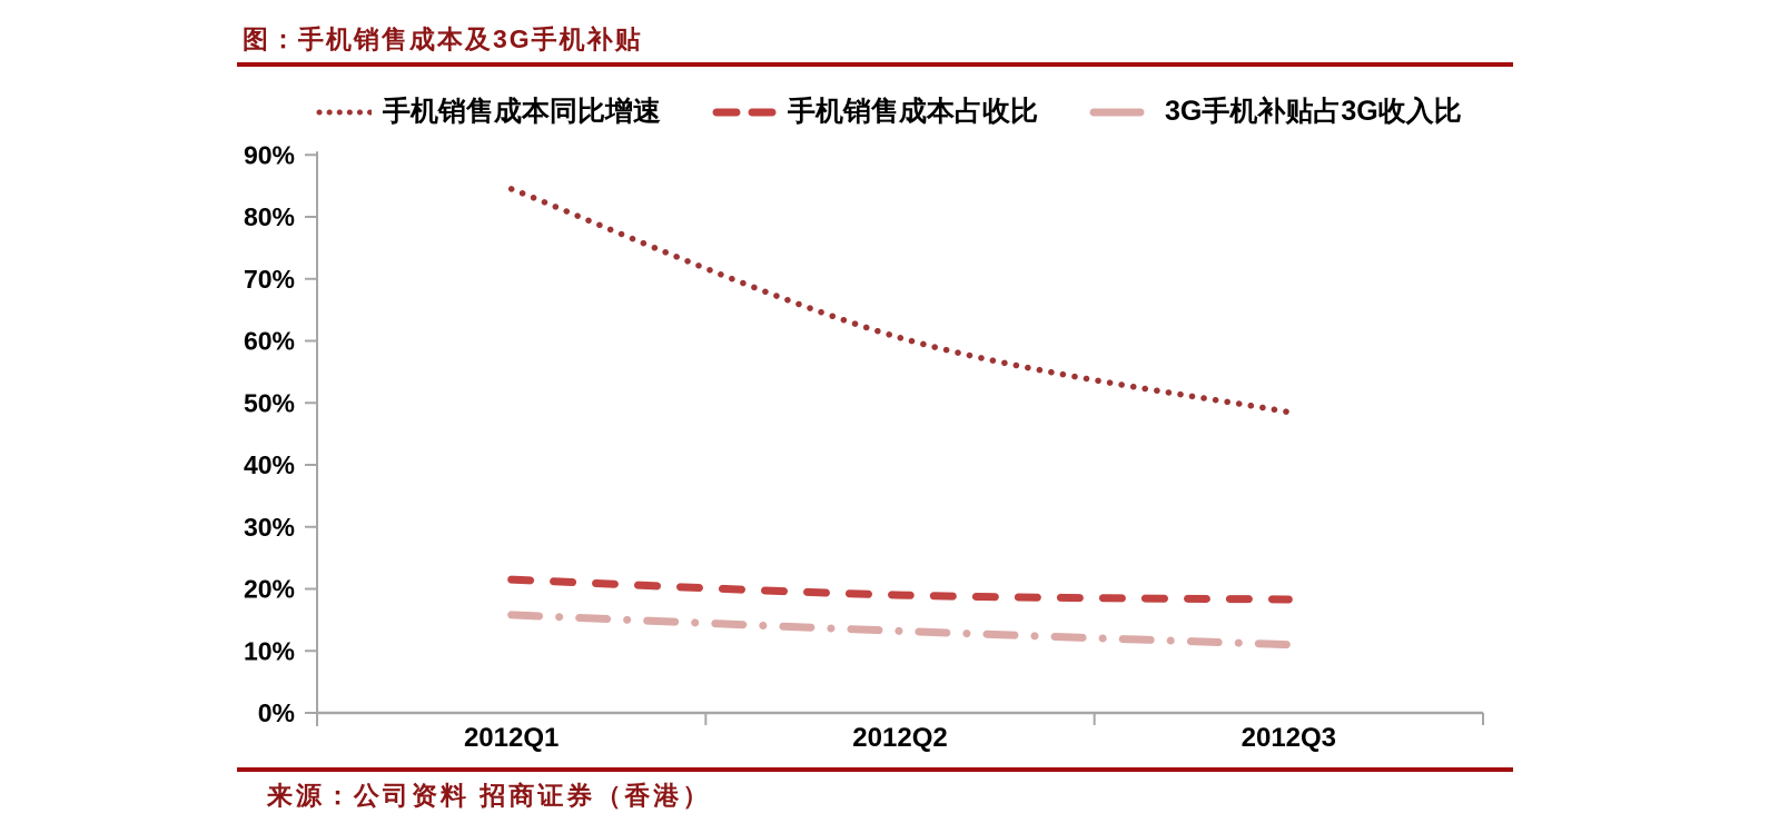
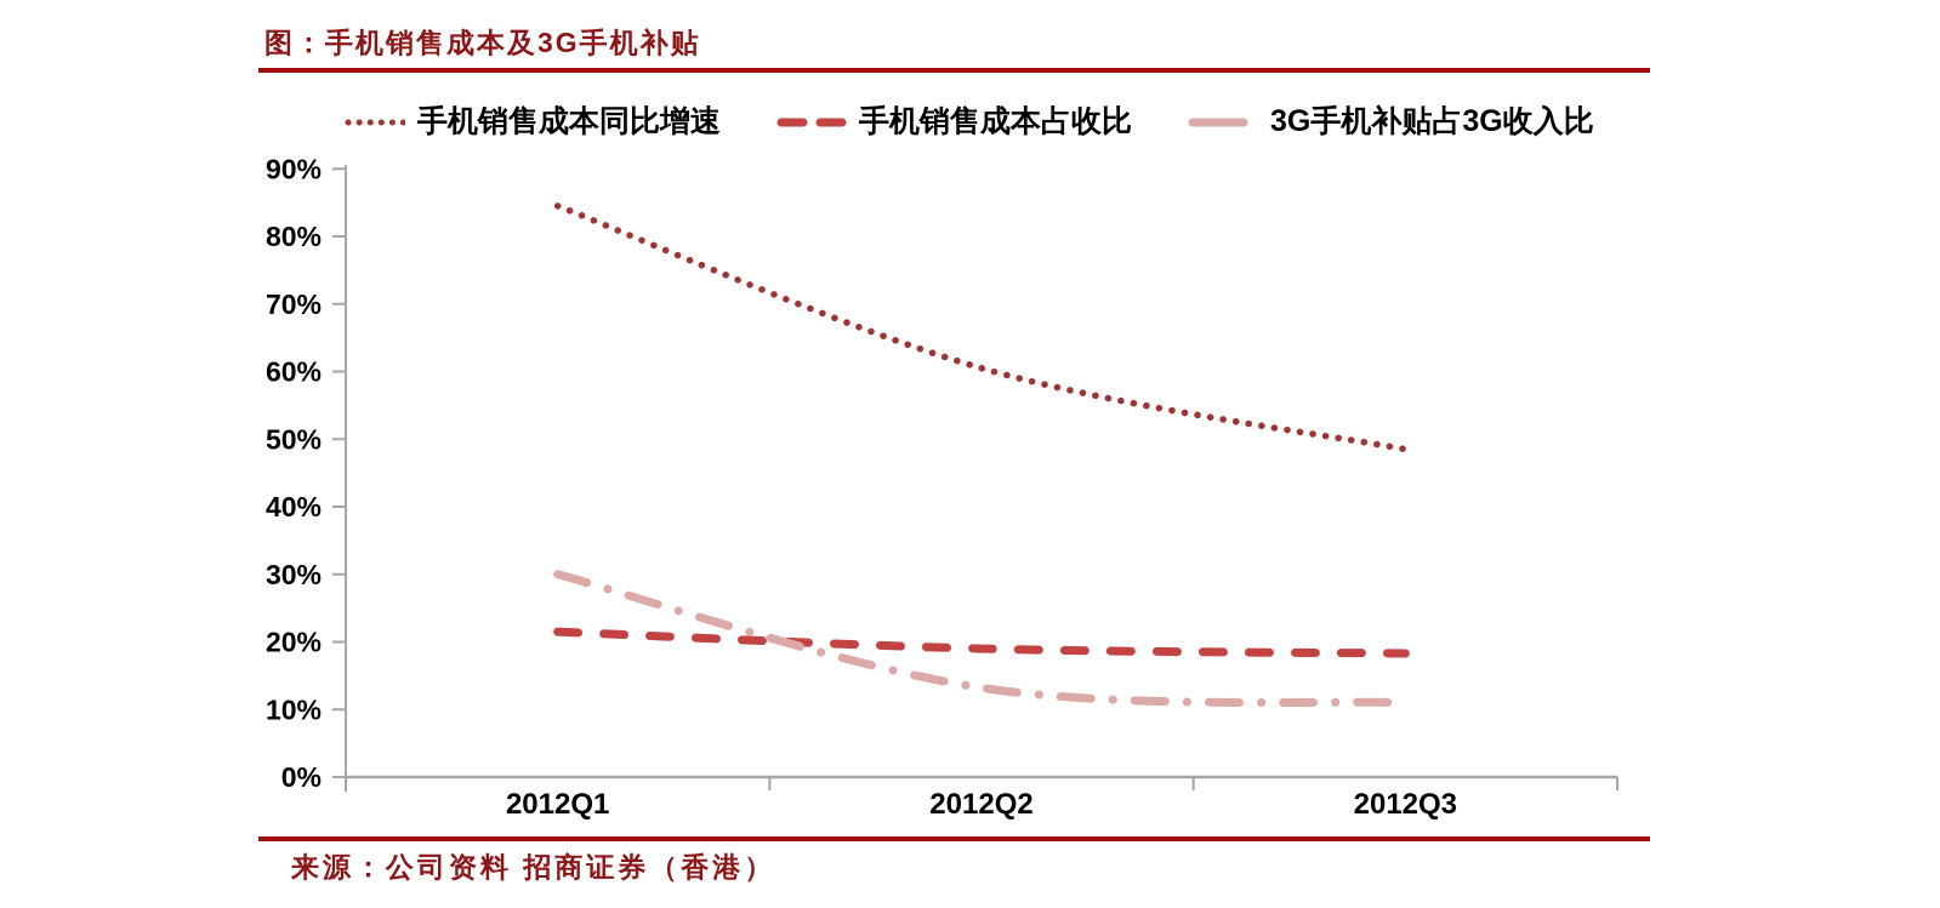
3G手机补贴占3G收入比/2012Q1: 16% -> 30%
